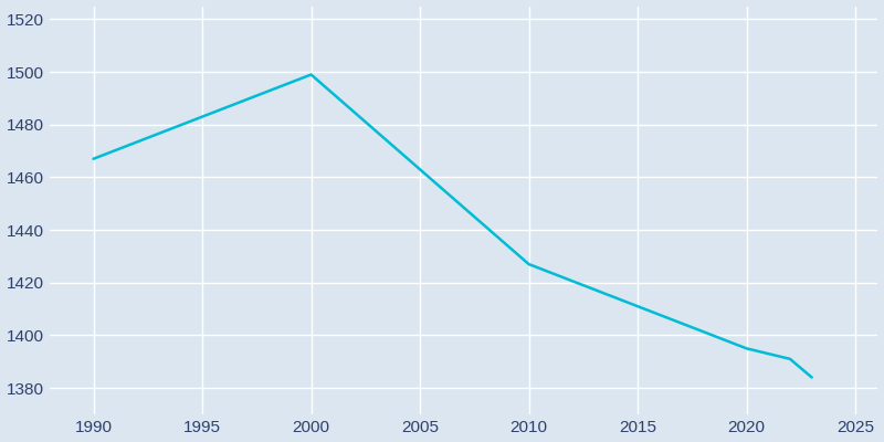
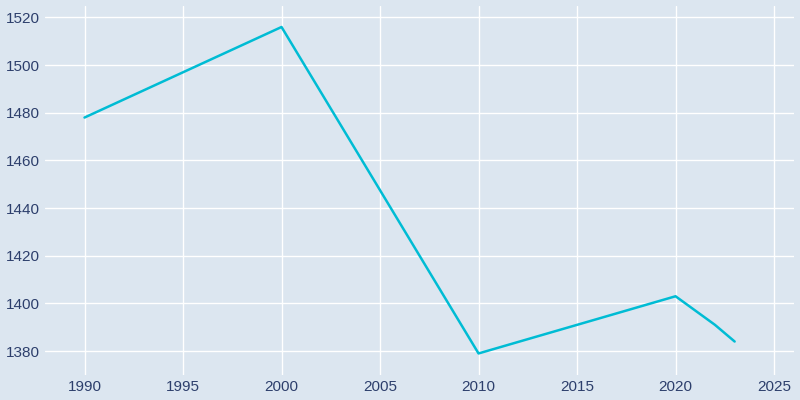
1990: 1467 -> 1478
2000: 1499 -> 1516
2010: 1427 -> 1379
2020: 1395 -> 1403
